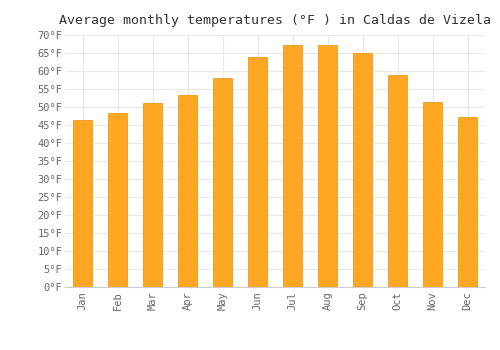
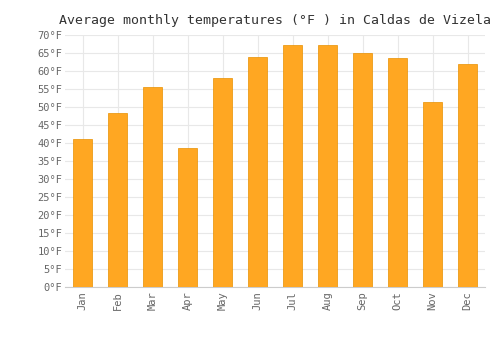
Jan: 46.4°F -> 41.0°F
Mar: 51.1°F -> 55.5°F
Apr: 53.2°F -> 38.5°F
Oct: 59.0°F -> 63.5°F
Dec: 47.1°F -> 62.0°F
